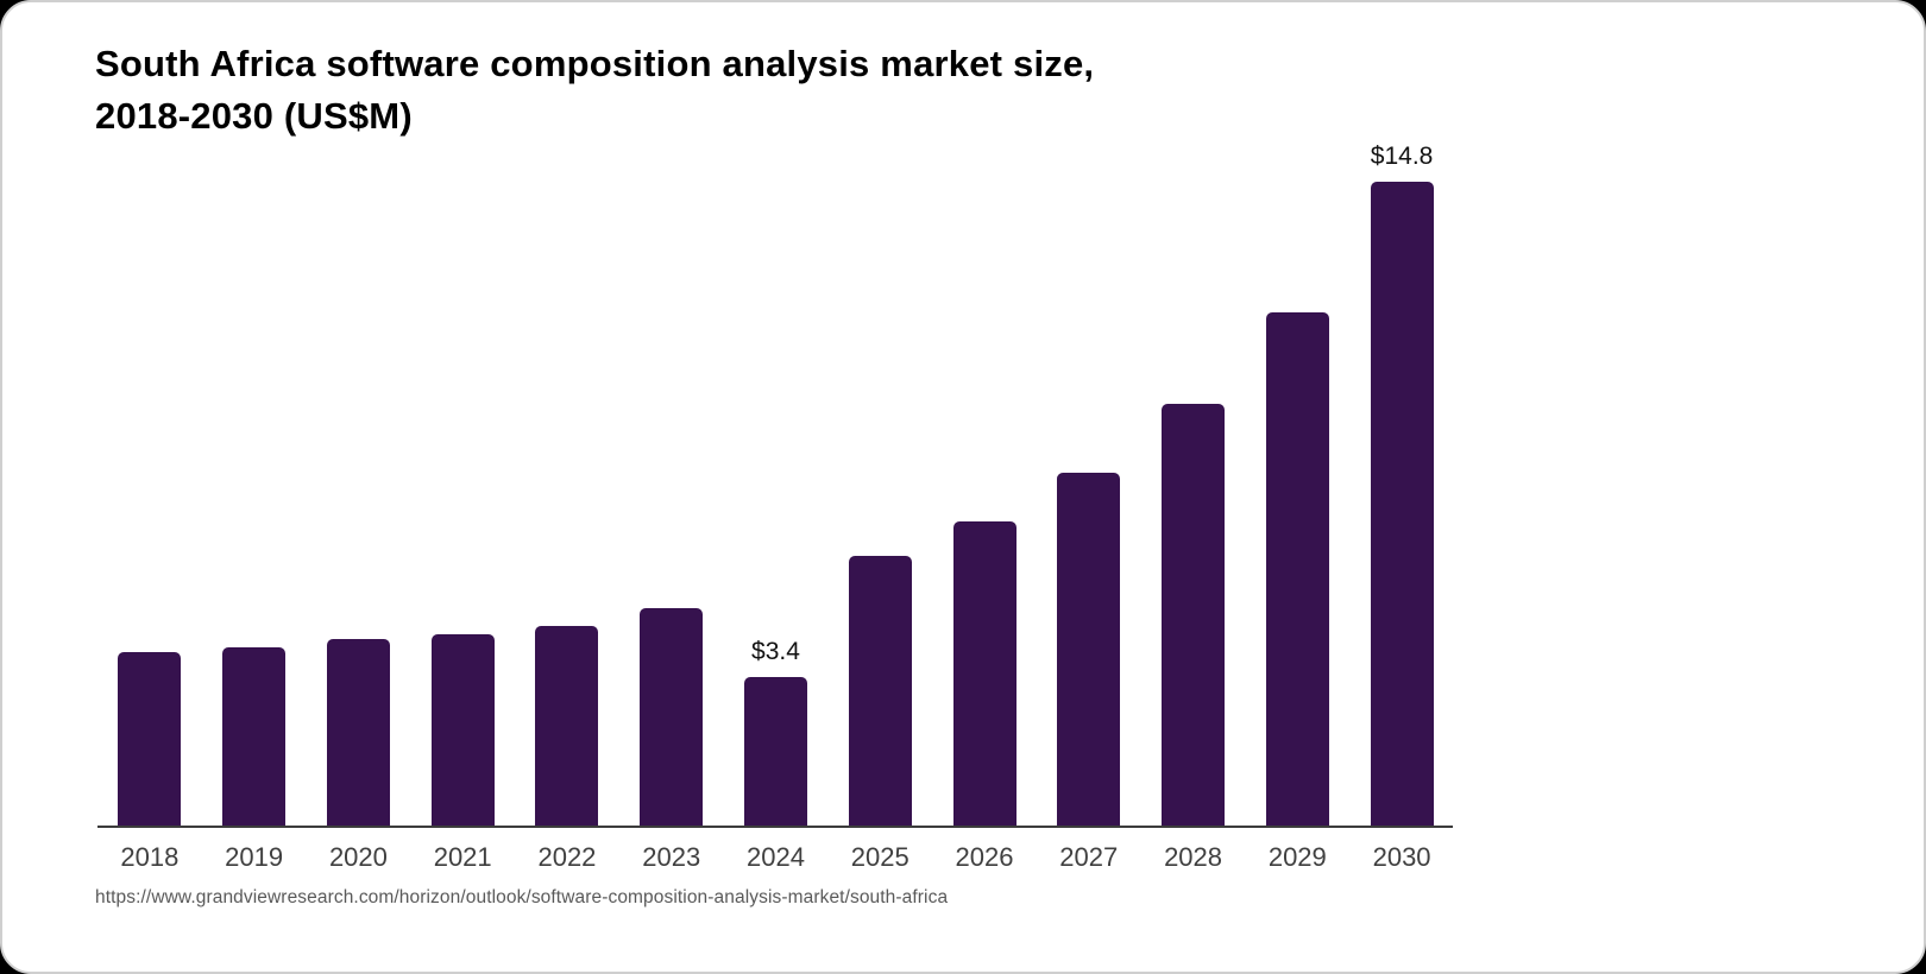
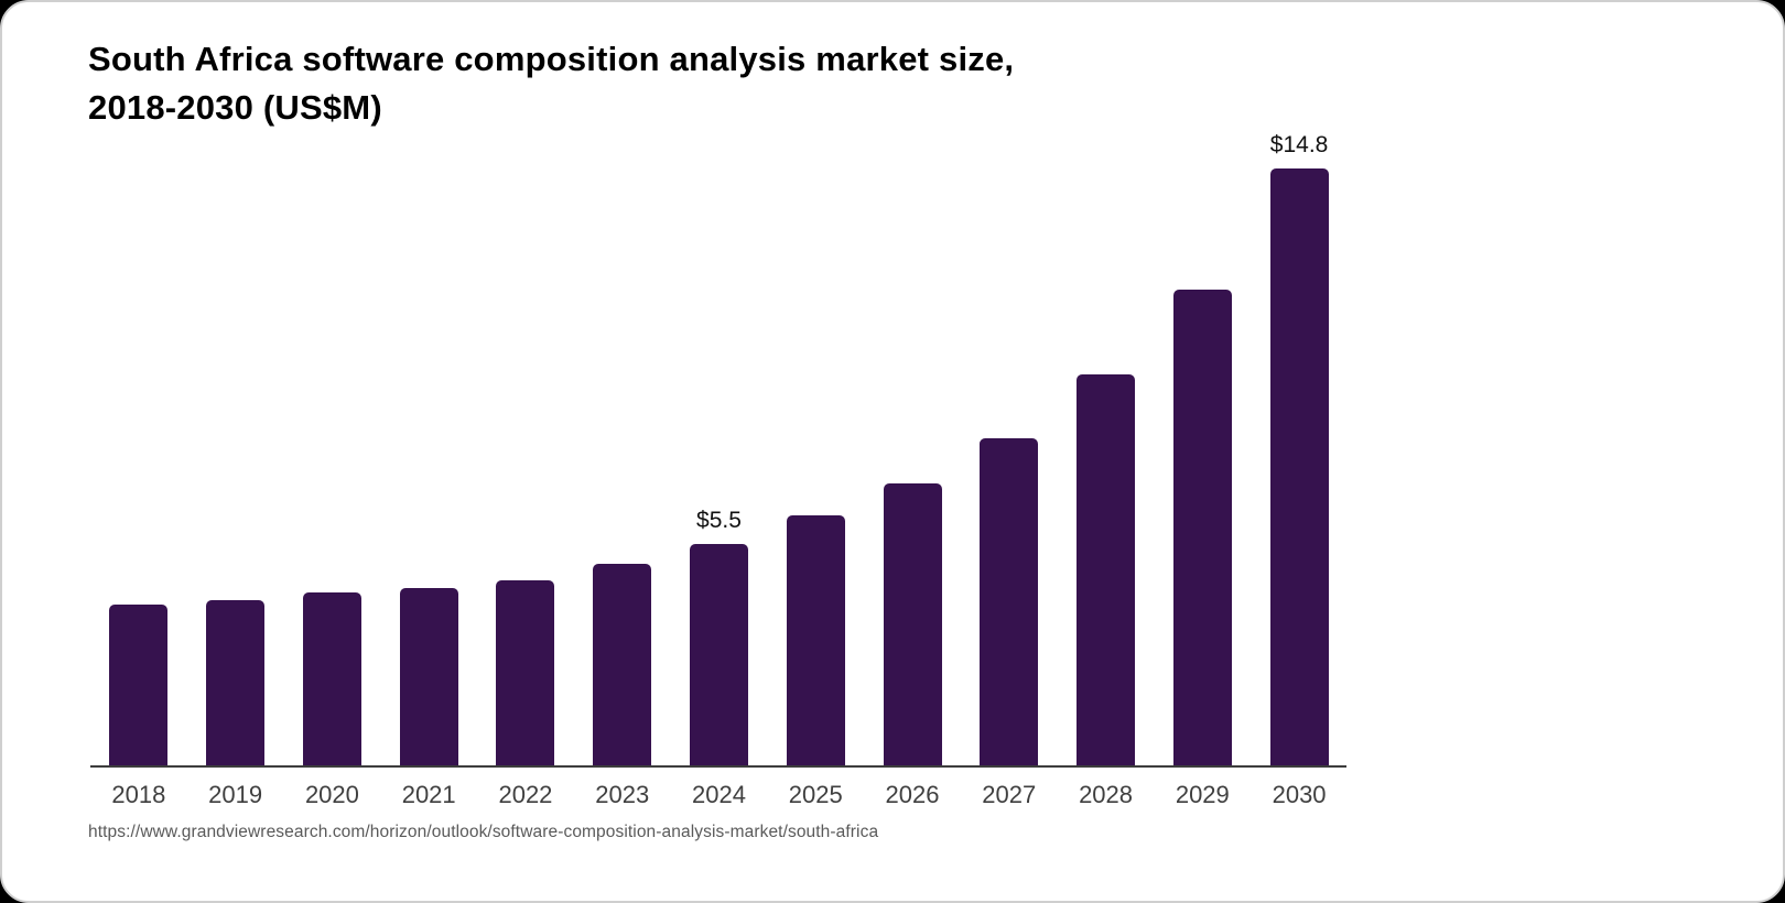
2024: $3.4 -> $5.5
